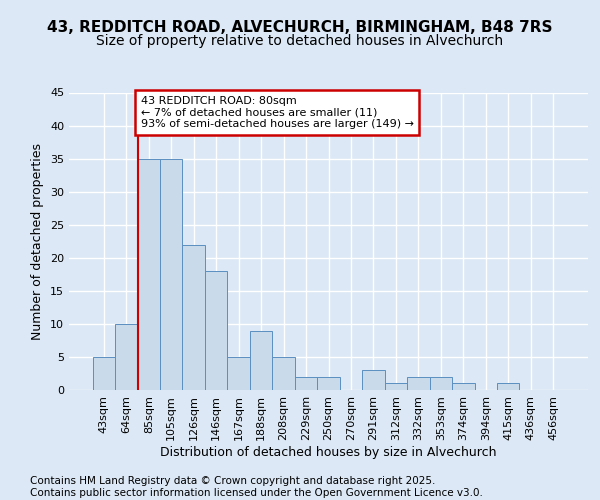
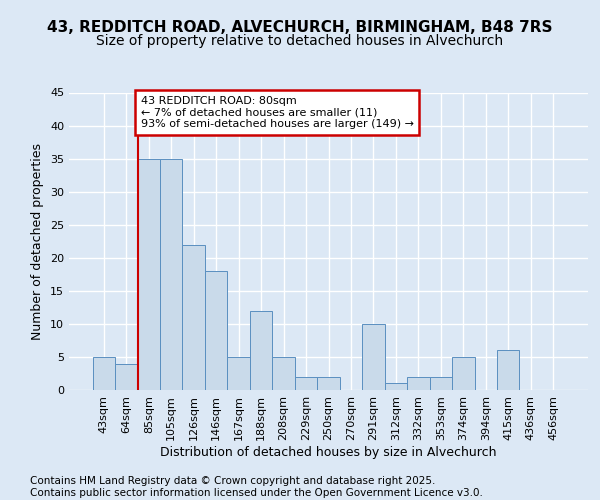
64sqm: 10 -> 4
188sqm: 9 -> 12
291sqm: 3 -> 10
374sqm: 1 -> 5
415sqm: 1 -> 6
